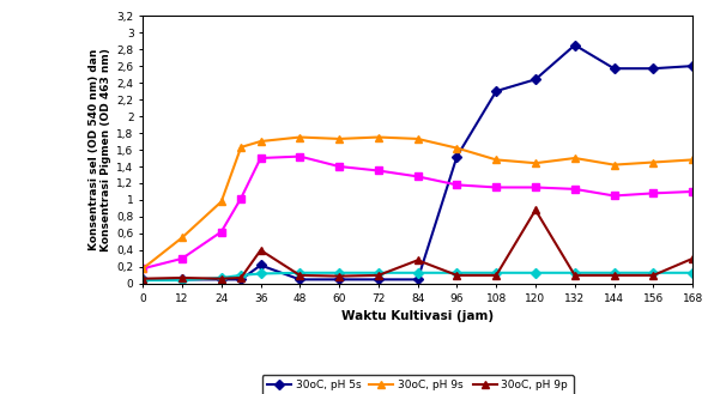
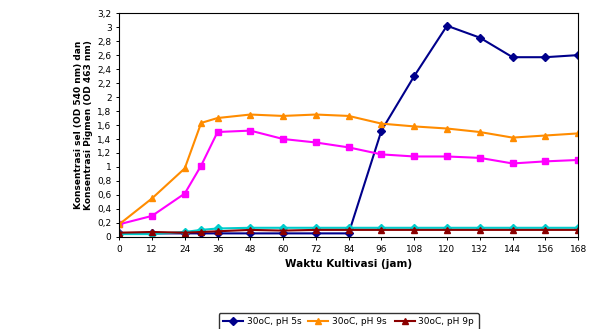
30oC, pH 5s/36: 0,22 -> 0,05
30oC, pH 9p/36: 0,40 -> 0,08
30oC, pH 9p/84: 0,28 -> 0,10
30oC, pH 9s/108: 1,48 -> 1,58
30oC, pH 5s/120: 2,44 -> 3,02
30oC, pH 9s/120: 1,44 -> 1,55
30oC, pH 9p/120: 0,88 -> 0,10
30oC, pH 9p/168: 0,30 -> 0,10
